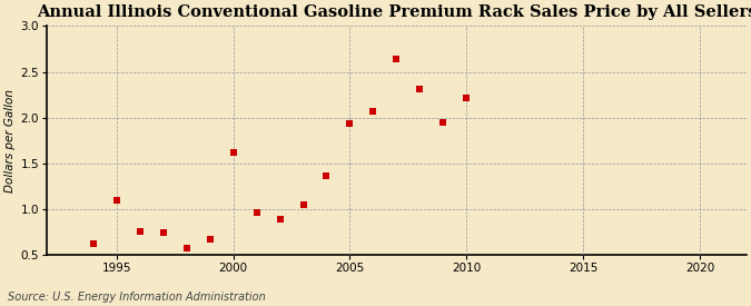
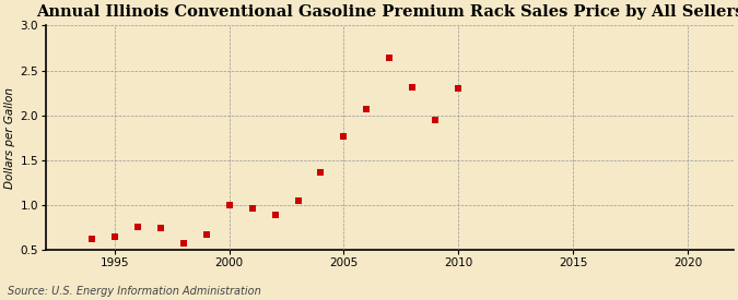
1995: 1.10 -> 0.65
2000: 1.62 -> 1.00
2005: 1.94 -> 1.76
2010: 2.22 -> 2.30
